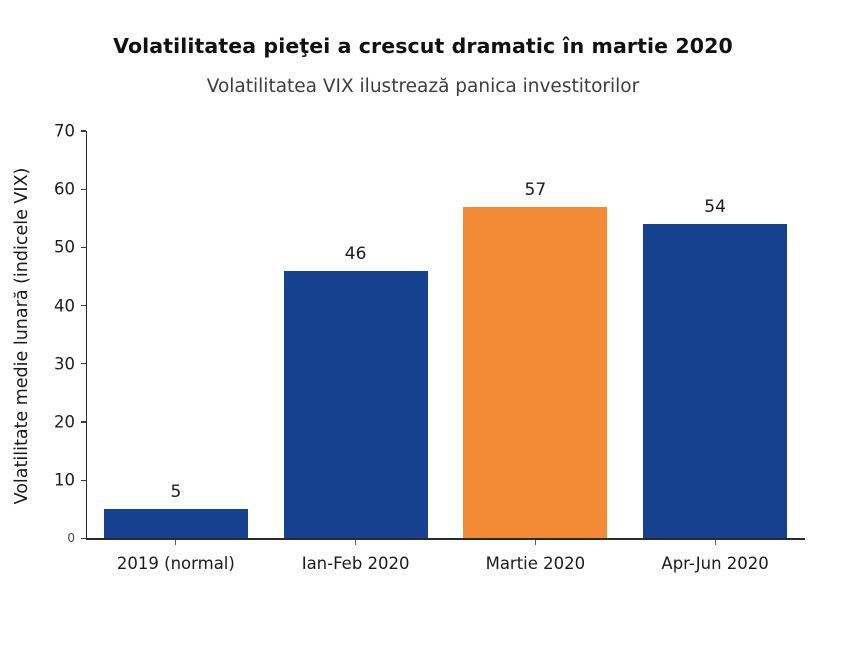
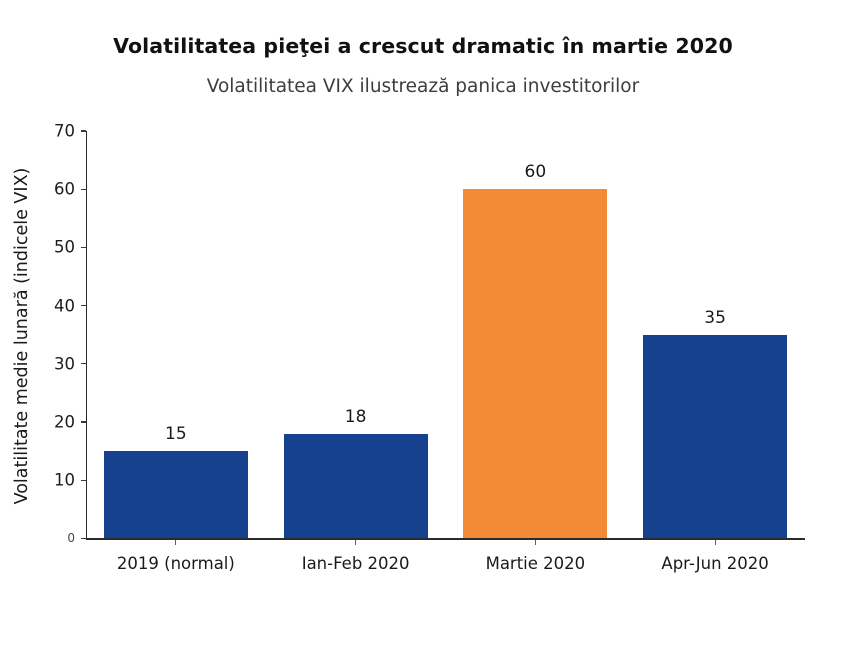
2019 (normal): 5 -> 15
Ian-Feb 2020: 46 -> 18
Martie 2020: 57 -> 60
Apr-Jun 2020: 54 -> 35
